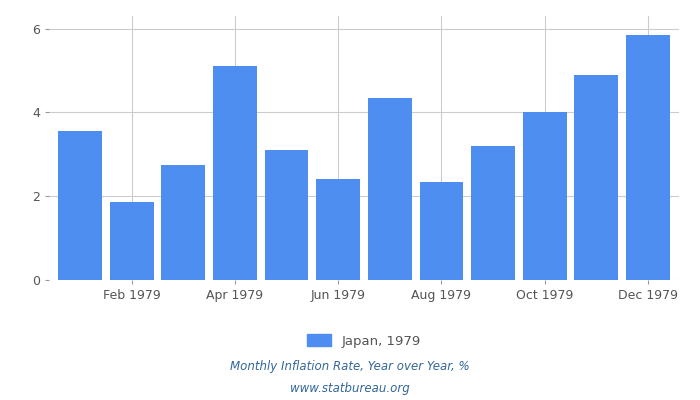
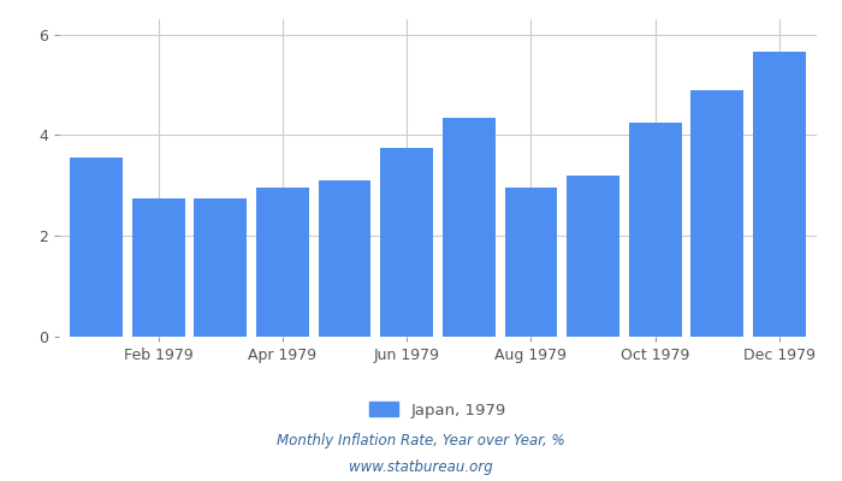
Feb 1979: 1.85 -> 2.75
Apr 1979: 5.10 -> 2.95
Jun 1979: 2.40 -> 3.75
Aug 1979: 2.35 -> 2.95
Oct 1979: 4.00 -> 4.25
Dec 1979: 5.85 -> 5.65
